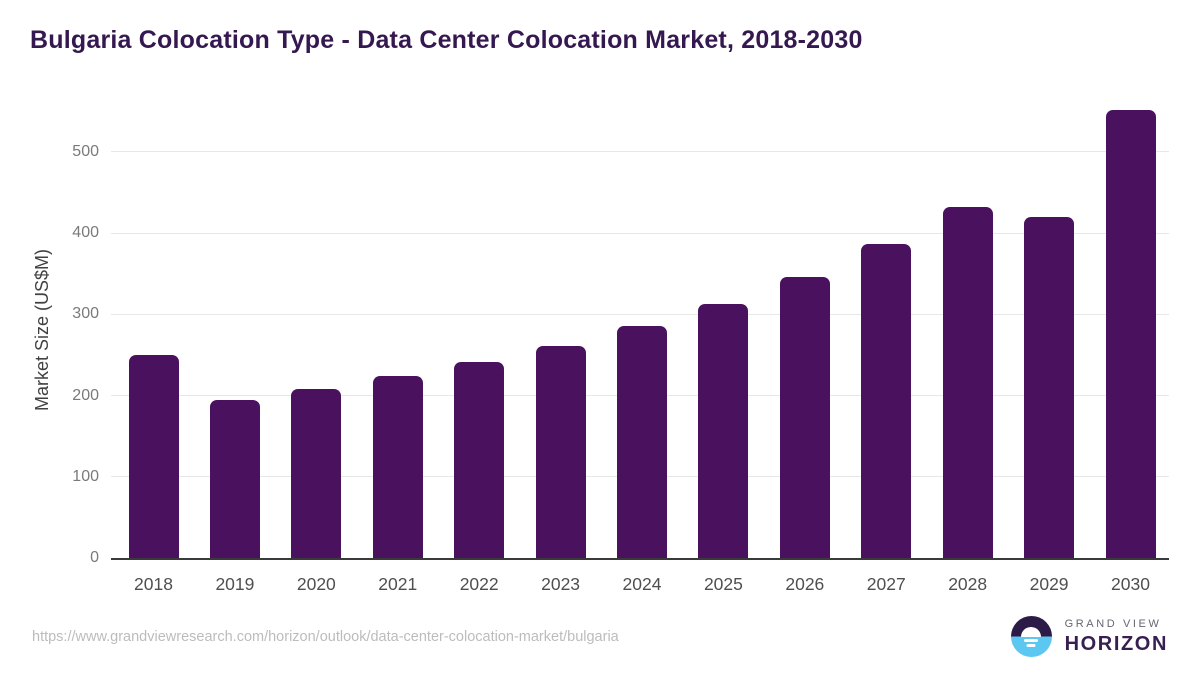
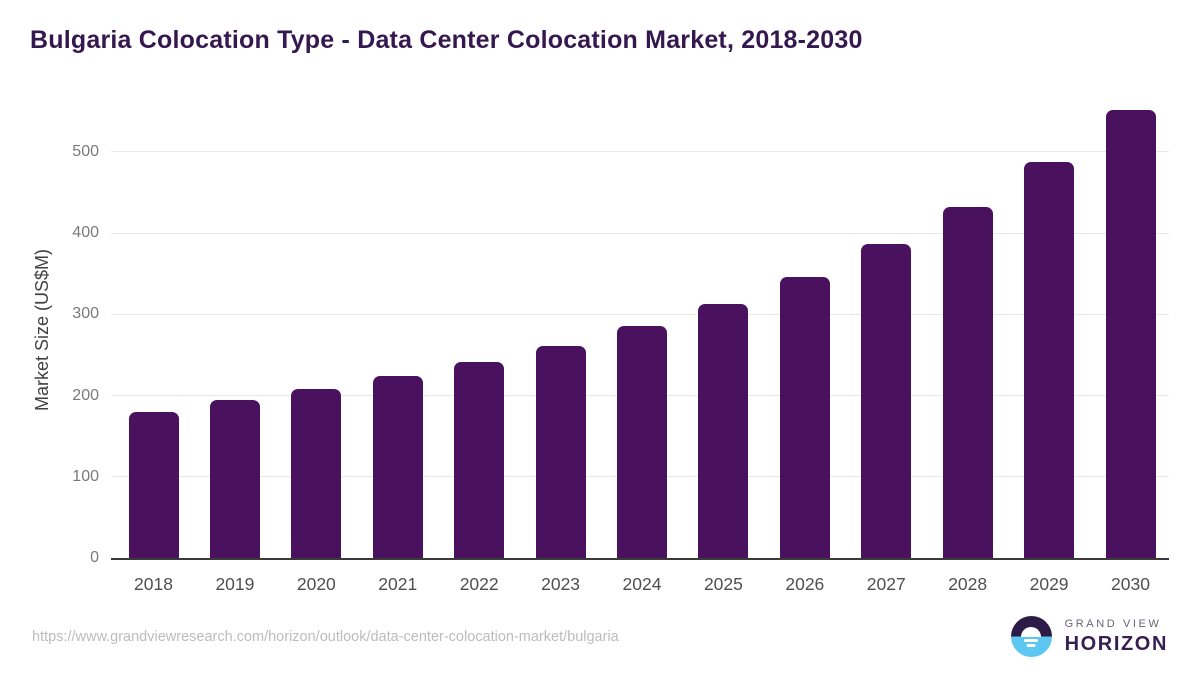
2018: 250 -> 180
2029: 420 -> 490
